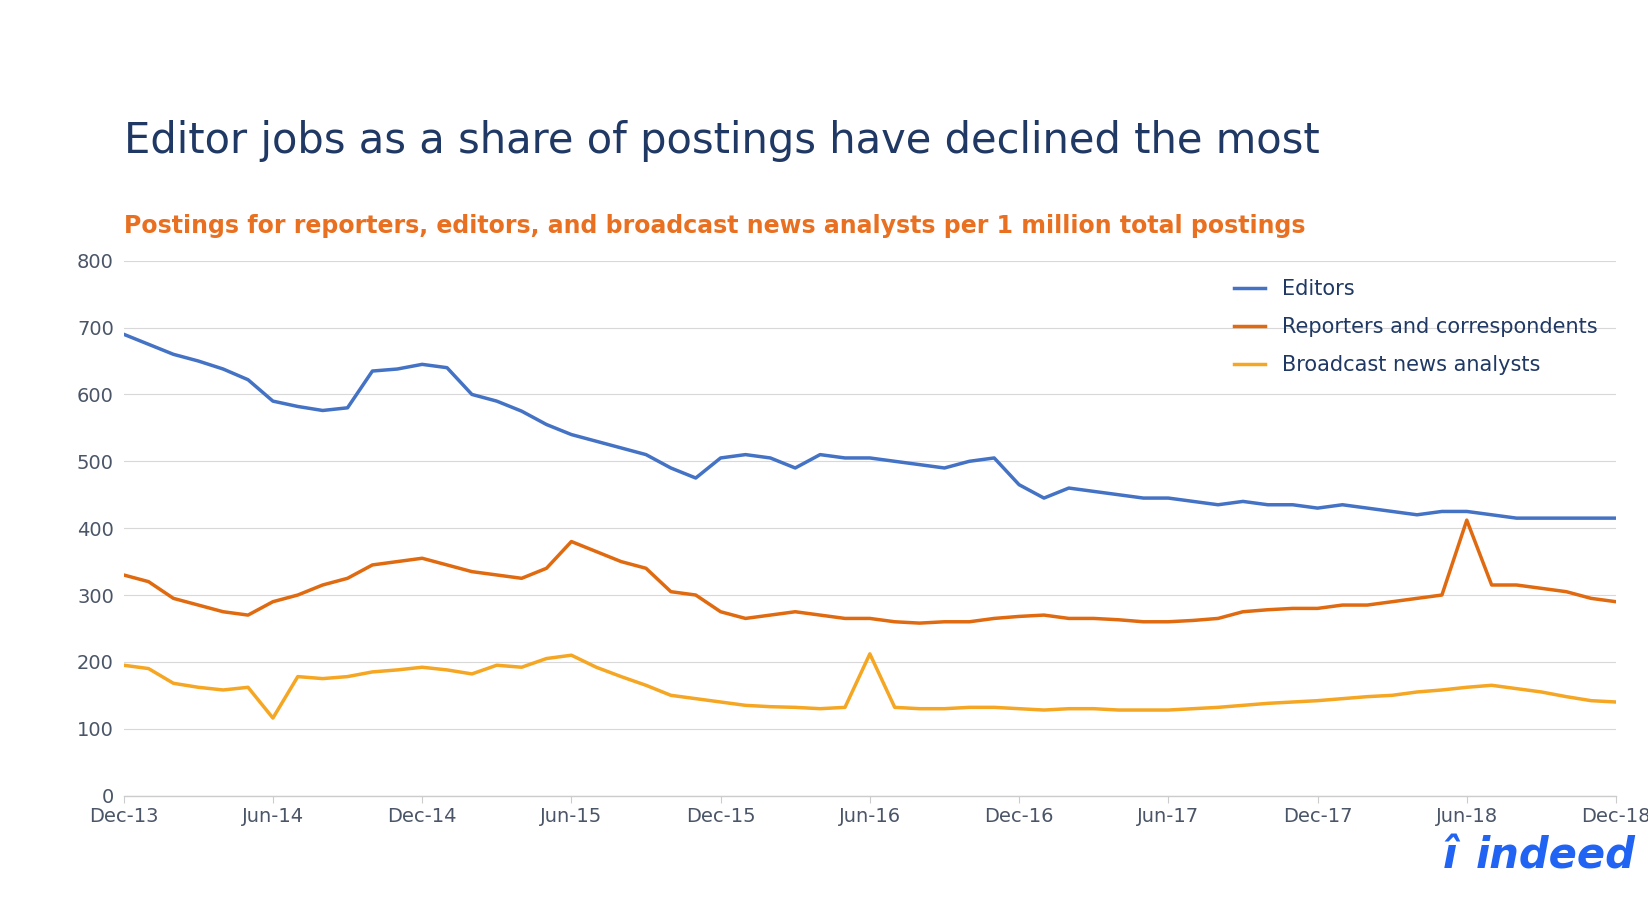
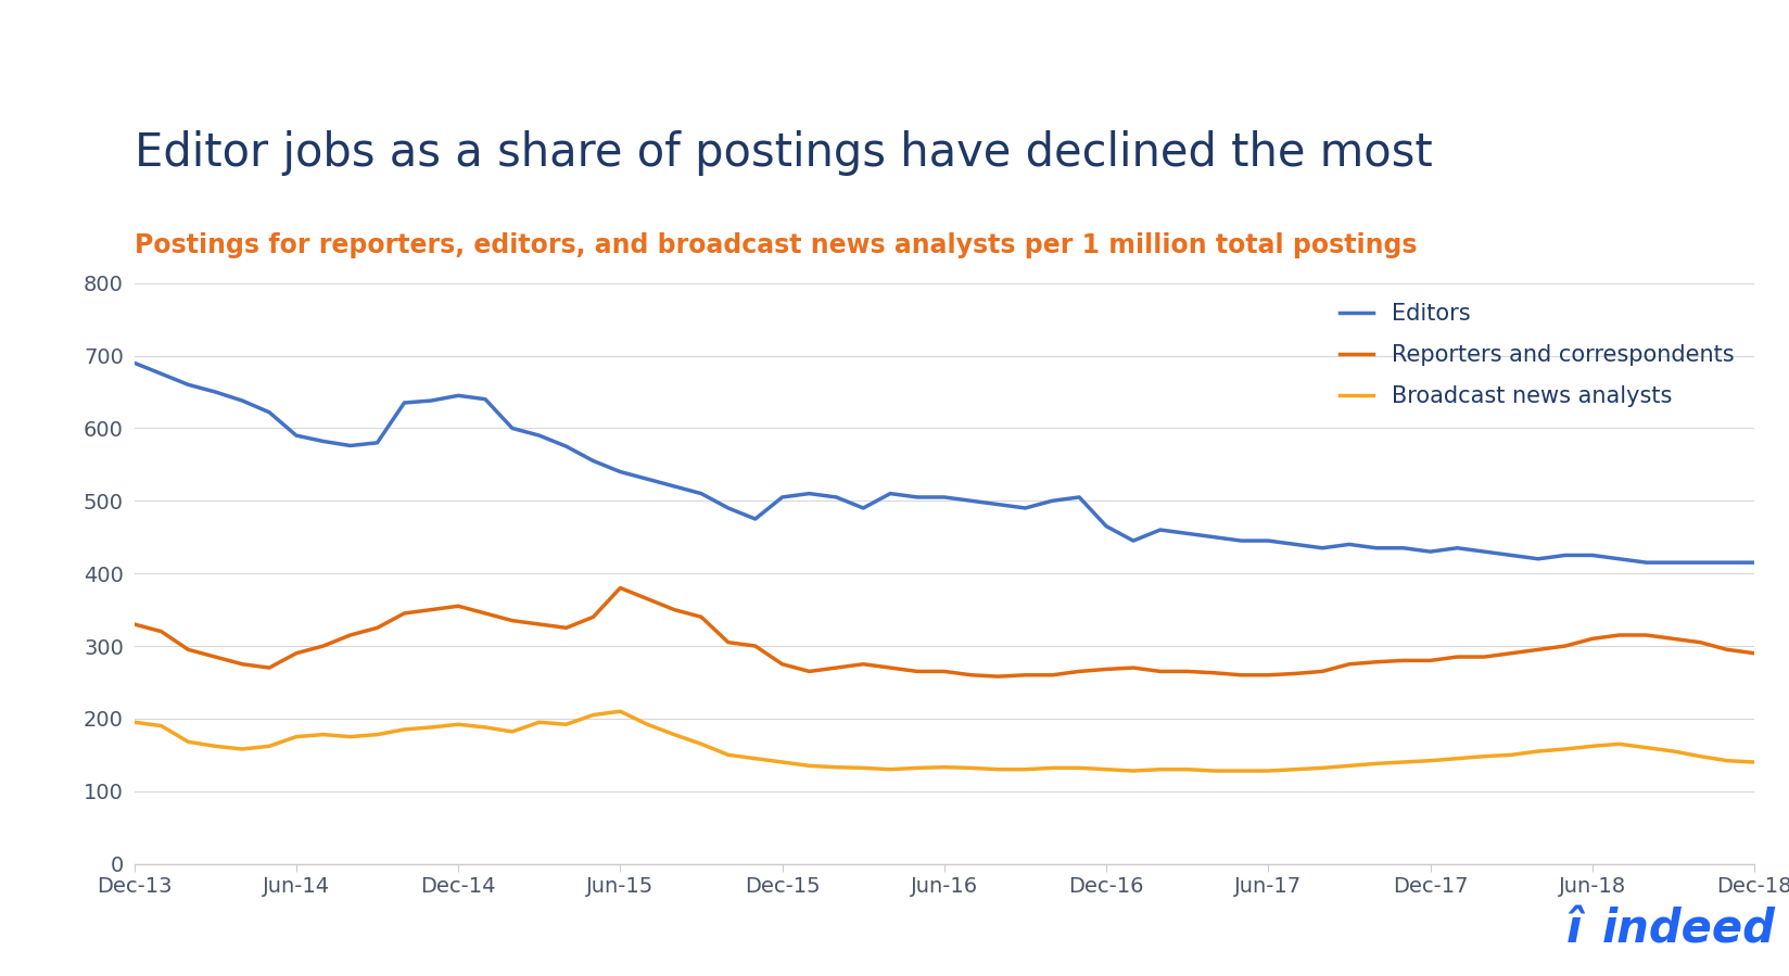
Broadcast news analysts/Jun-14: 116 -> 175
Broadcast news analysts/Jun-16: 212 -> 133
Reporters and correspondents/Jun-18: 412 -> 310
